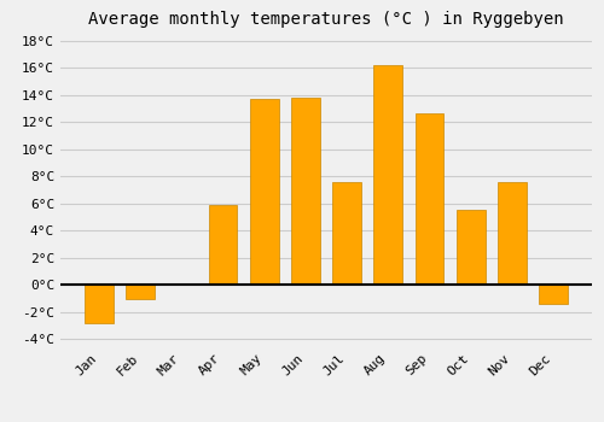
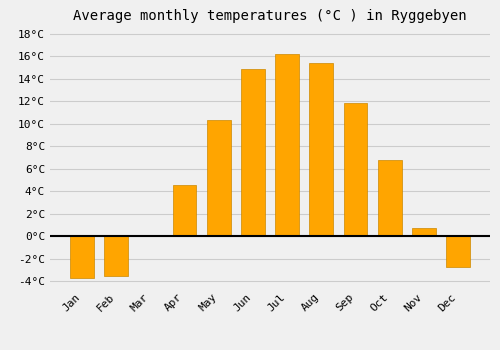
Jan: -2.8°C -> -3.7°C
Feb: -1.0°C -> -3.5°C
Apr: 5.9°C -> 4.6°C
May: 13.7°C -> 10.3°C
Jun: 13.8°C -> 14.9°C
Jul: 7.6°C -> 16.2°C
Aug: 16.2°C -> 15.4°C
Sep: 12.6°C -> 11.8°C
Oct: 5.5°C -> 6.8°C
Nov: 7.6°C -> 0.7°C
Dec: -1.4°C -> -2.7°C
